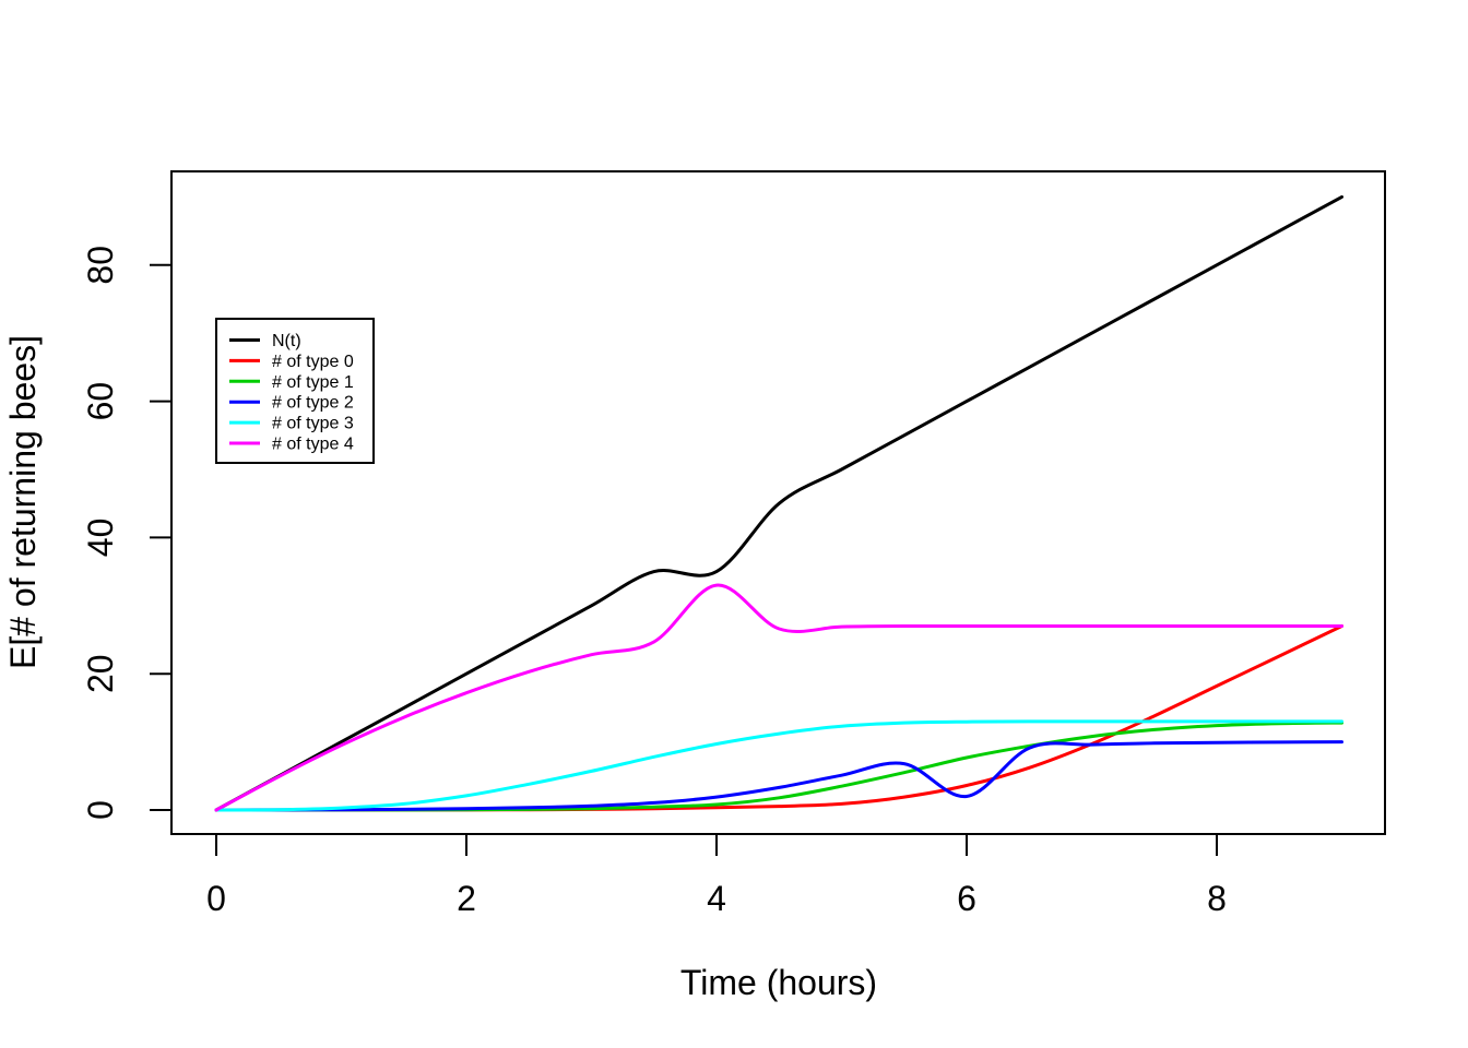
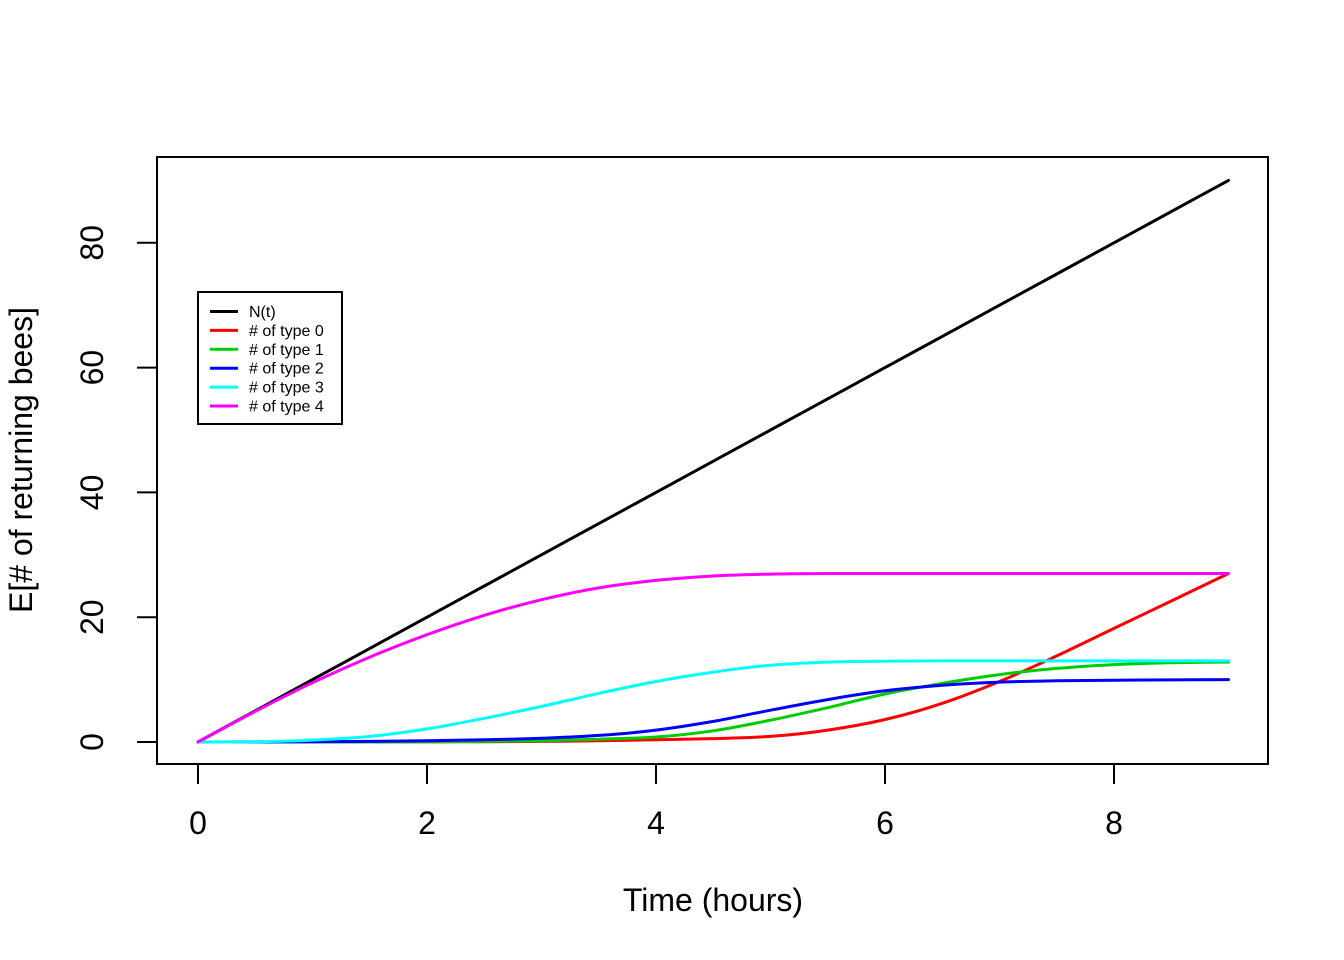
N(t)/4: 35 -> 40
# of type 4/4: 33 -> 26
# of type 2/6: 2 -> 8
